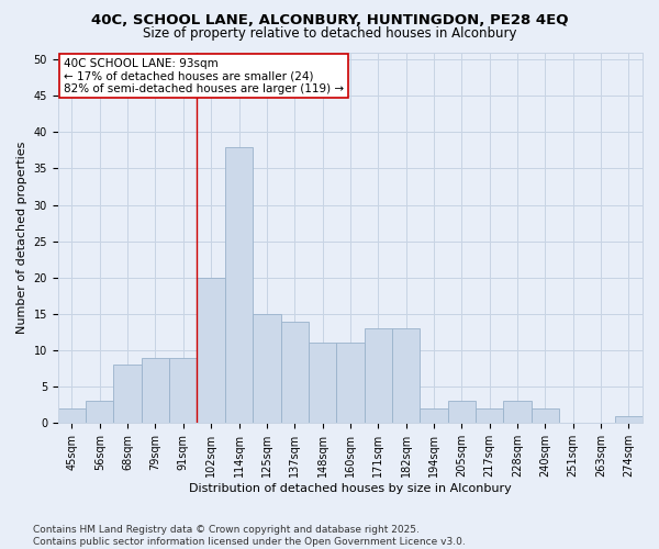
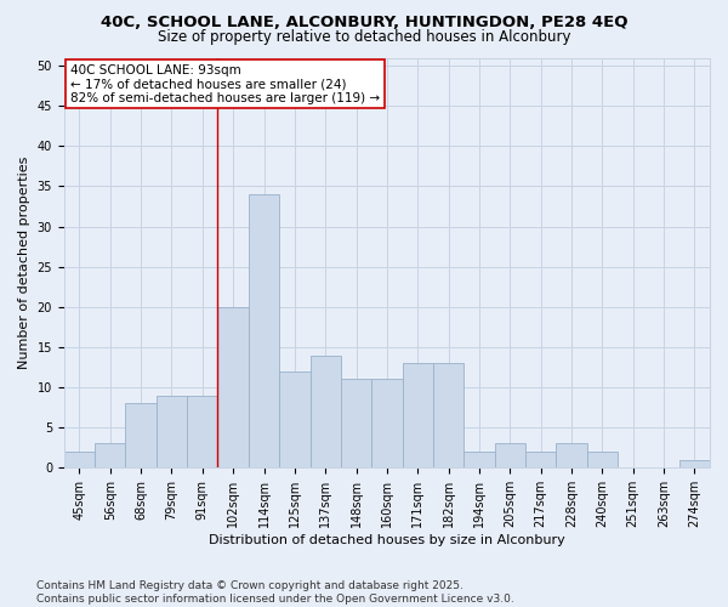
114sqm: 38 -> 34
125sqm: 15 -> 12
